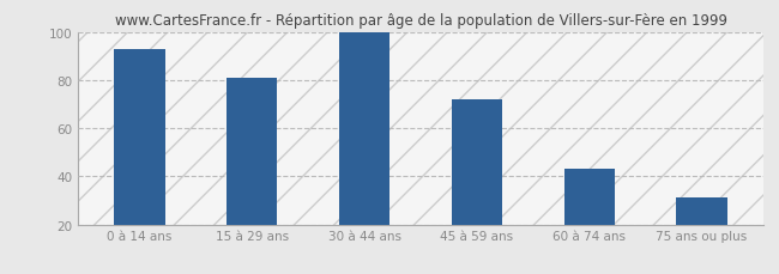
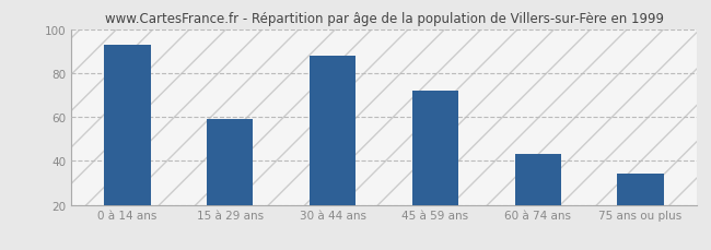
15 à 29 ans: 81 -> 59
30 à 44 ans: 100 -> 88
75 ans ou plus: 31 -> 34
